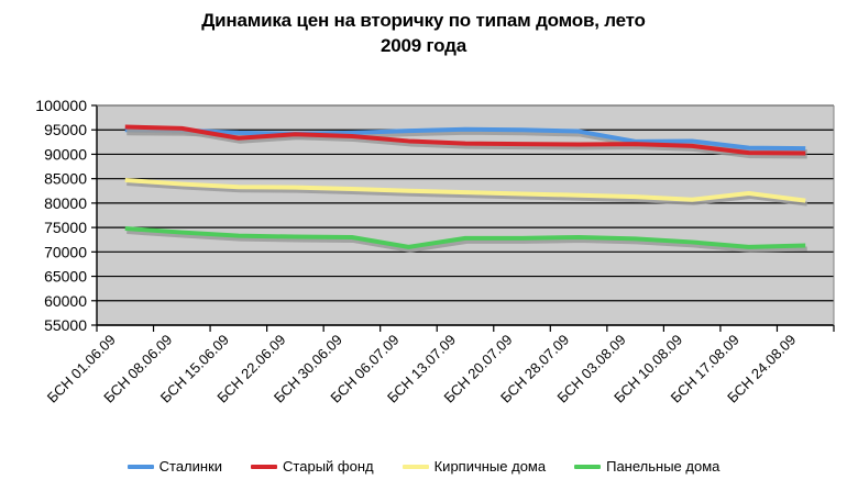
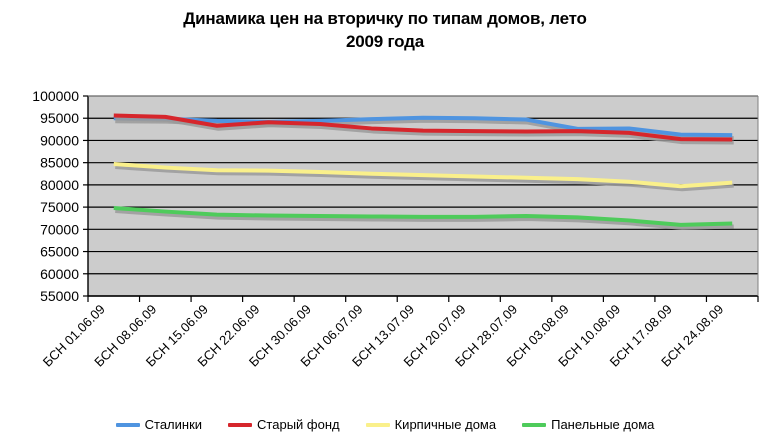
Панельные дома/БСН 06.07.09: 71000 -> 73000
Кирпичные дома/БСН 17.08.09: 82000 -> 80000
